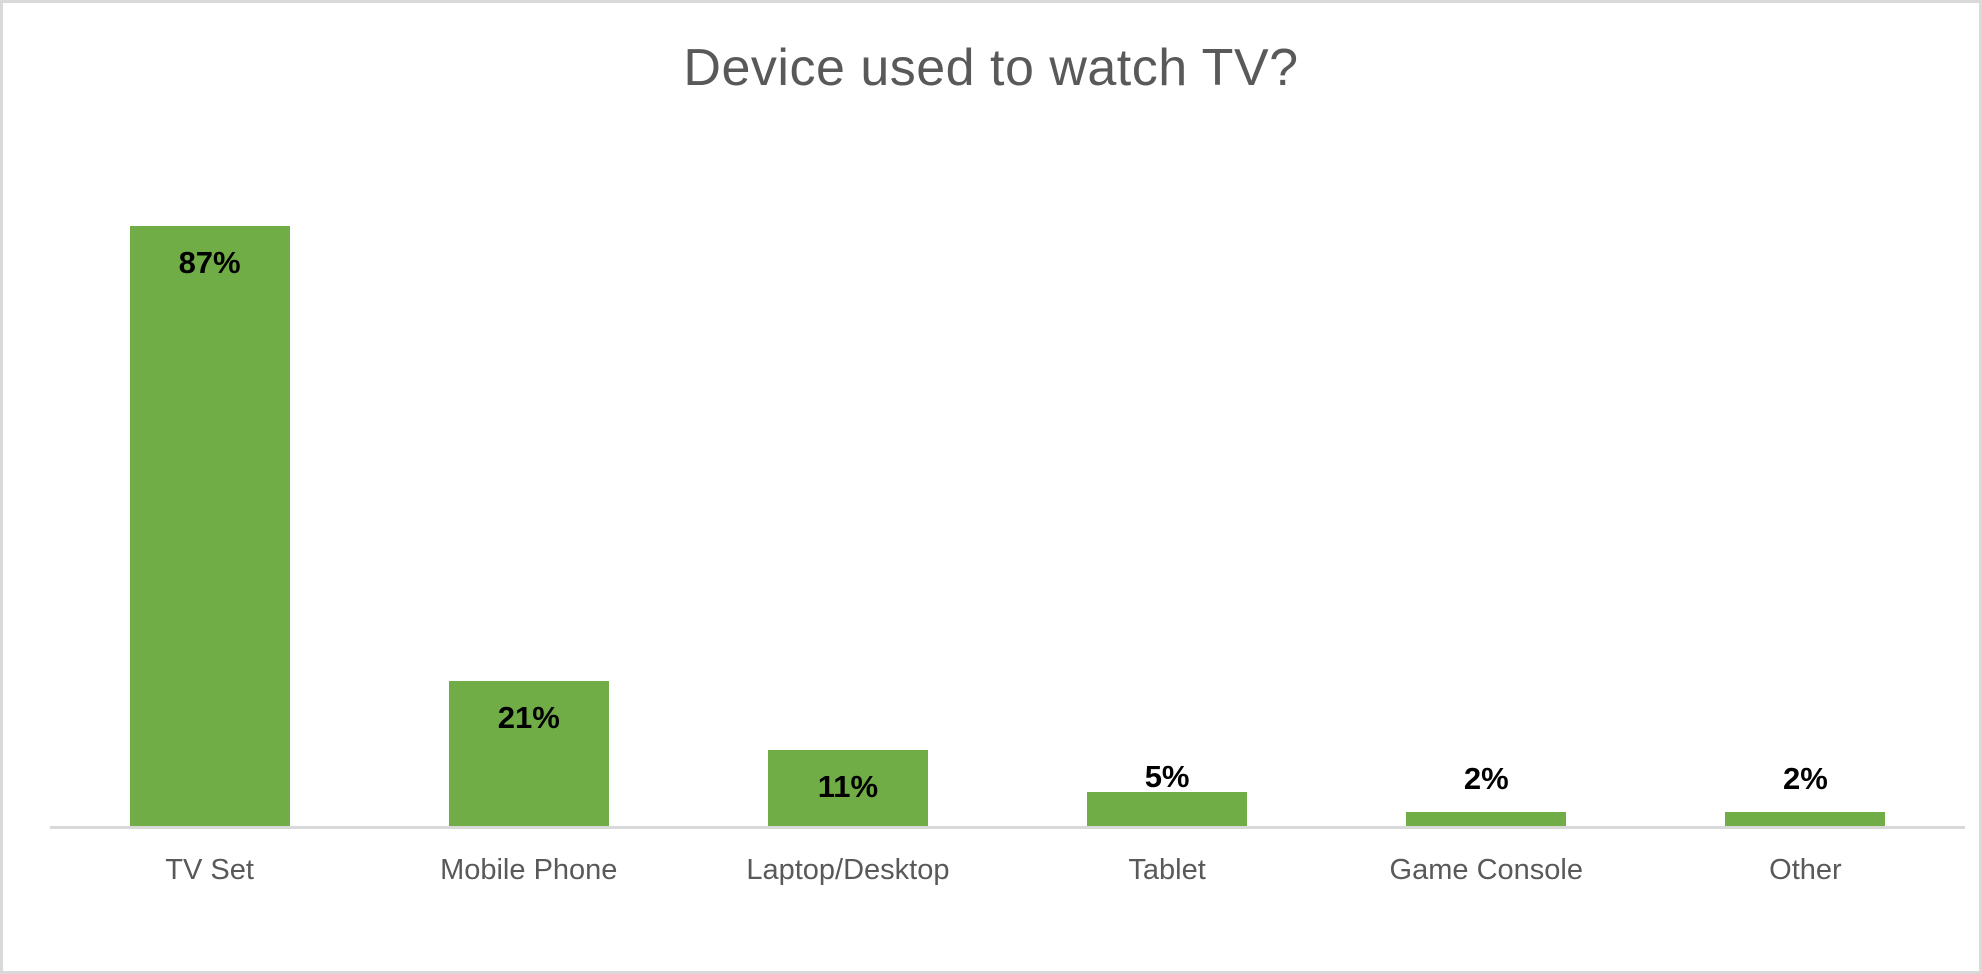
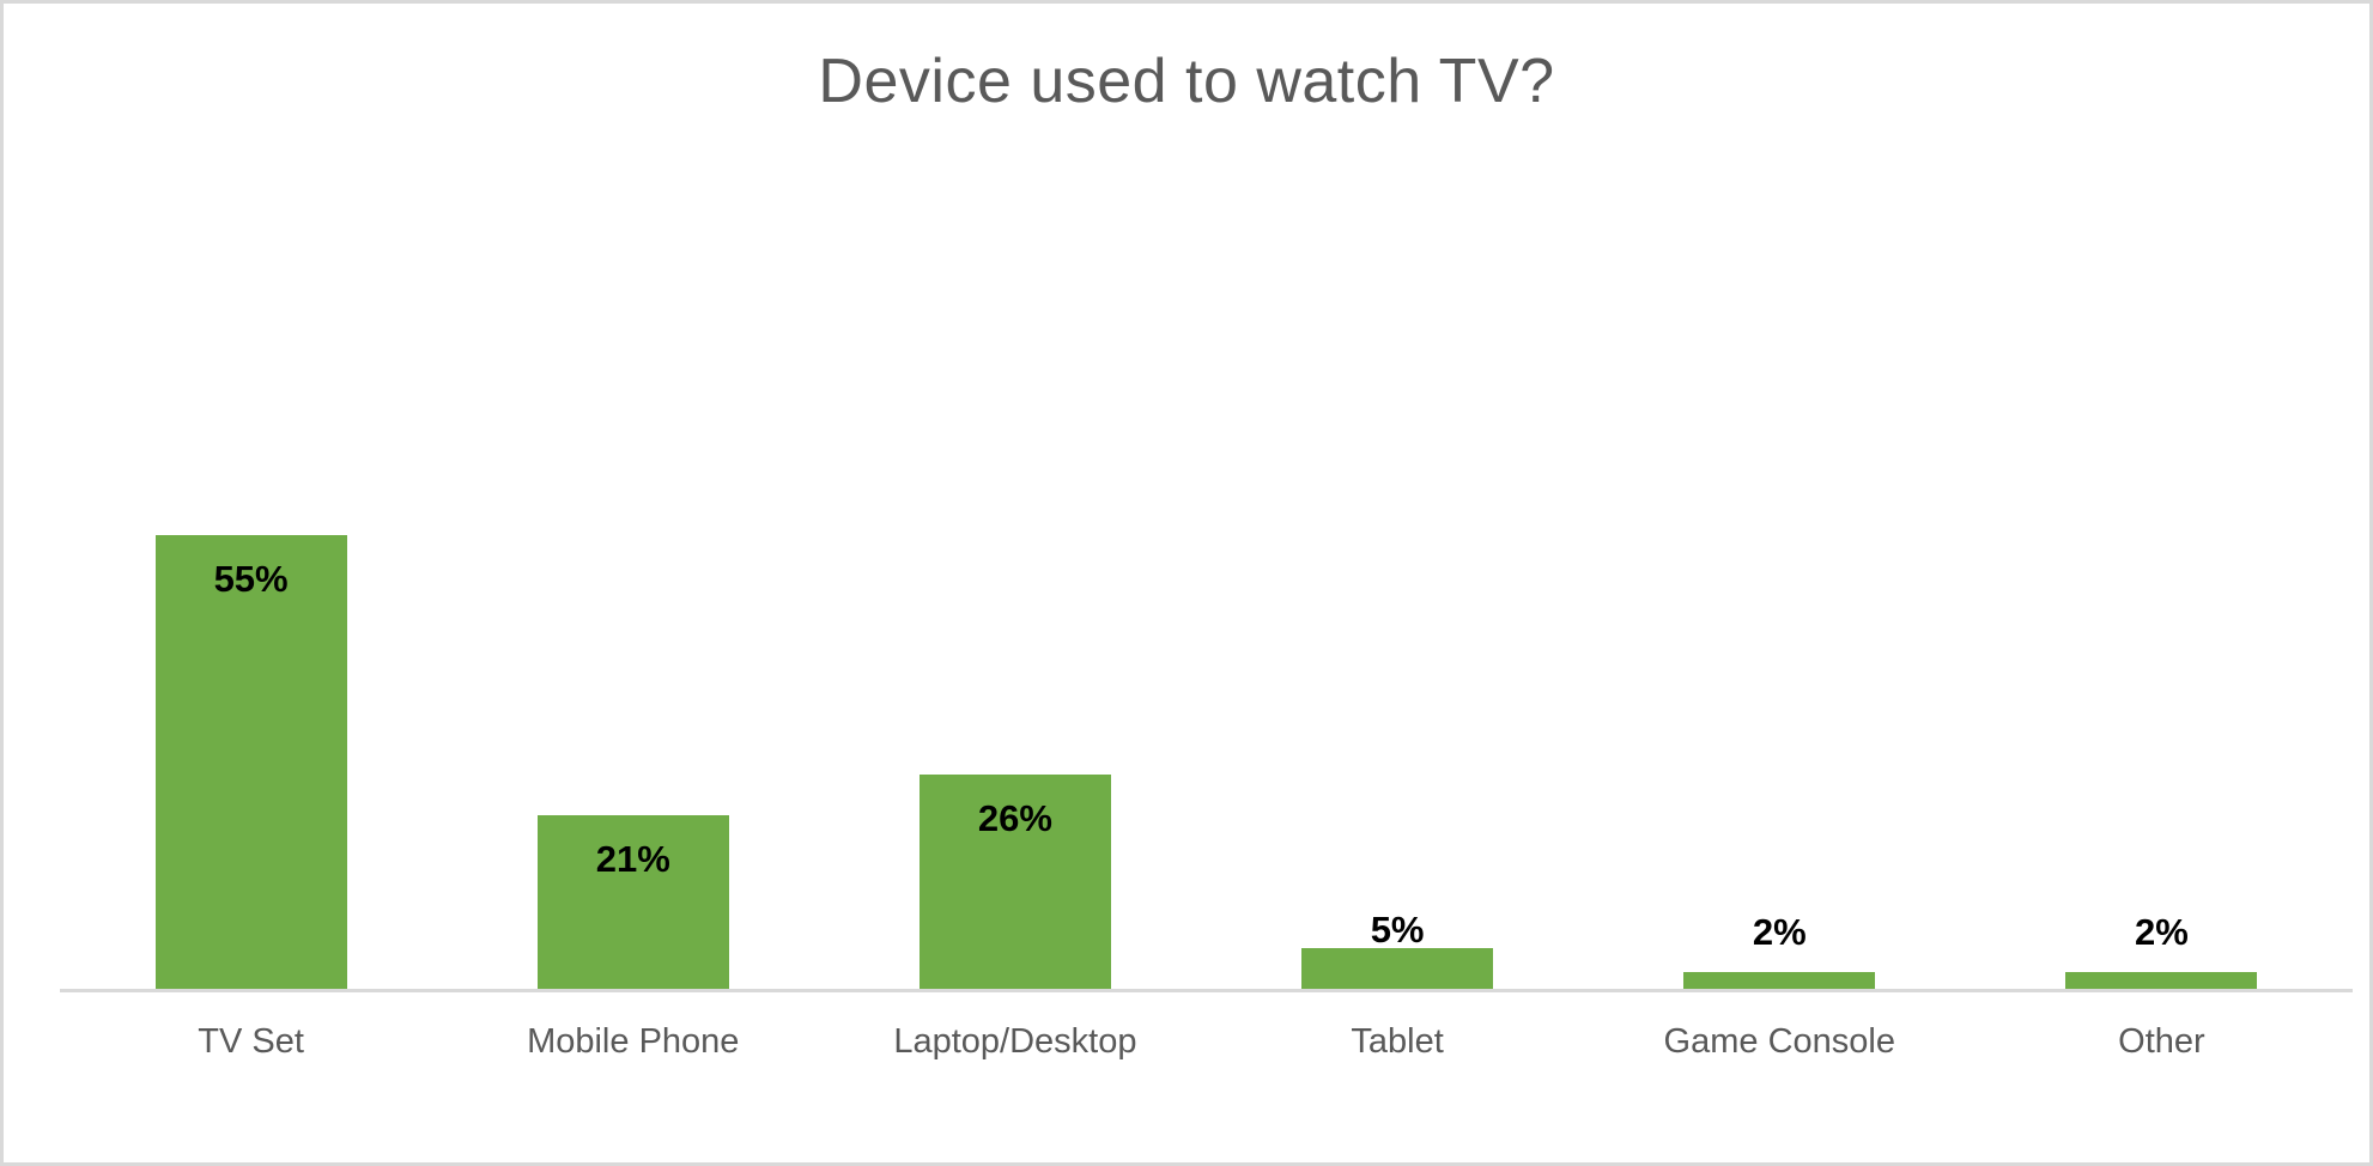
TV Set: 87% -> 55%
Laptop/Desktop: 11% -> 26%
